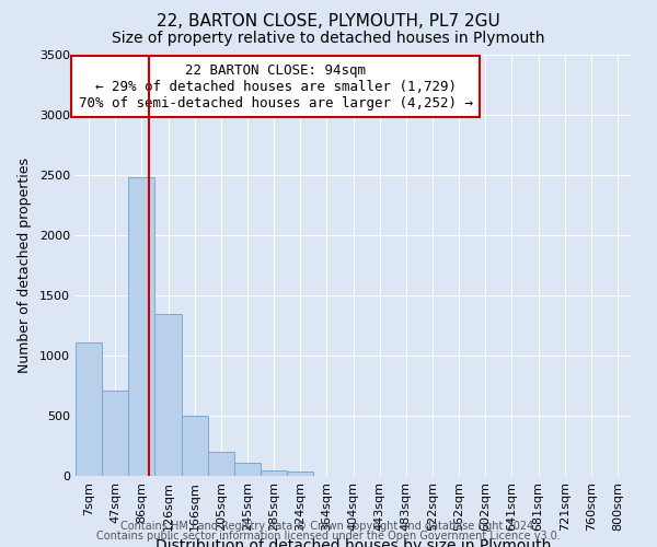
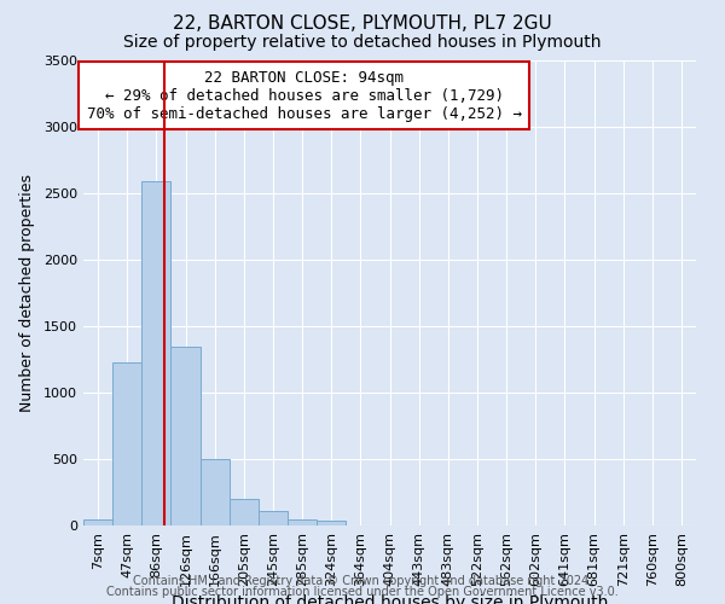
7sqm: 1110 -> 50
47sqm: 710 -> 1230
86sqm: 2480 -> 2590
